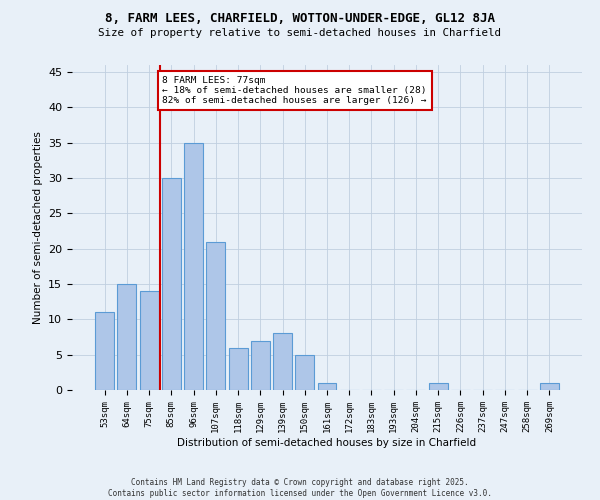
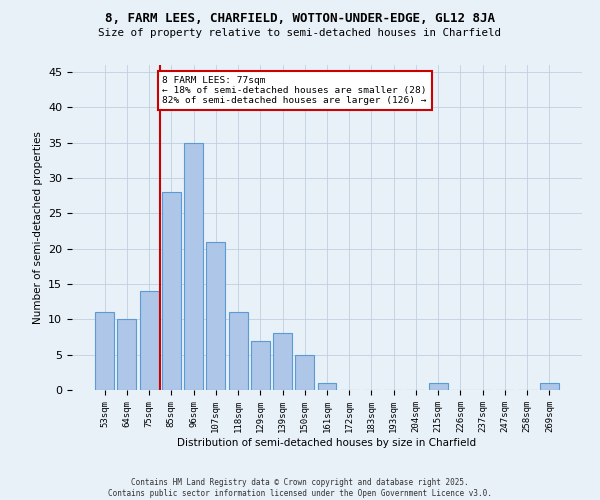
64sqm: 15 -> 10
85sqm: 30 -> 28
118sqm: 6 -> 11
